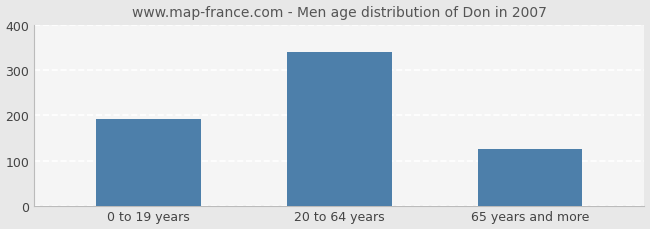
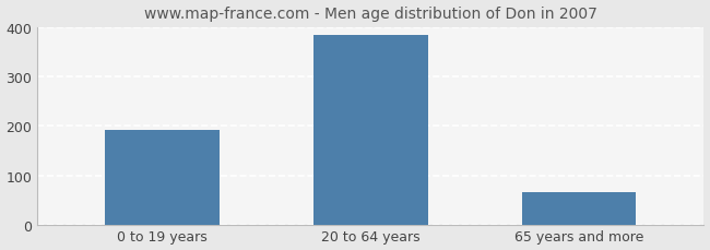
20 to 64 years: 340 -> 384
65 years and more: 125 -> 65
